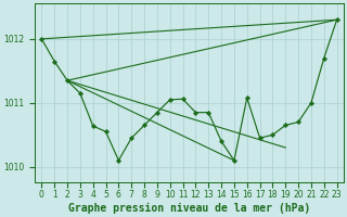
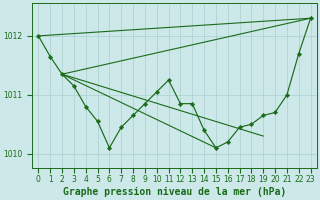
4: 1010.64 -> 1010.80
11: 1011.06 -> 1011.25
16: 1011.08 -> 1010.20
